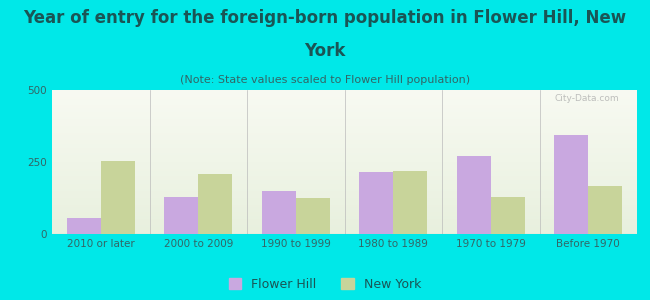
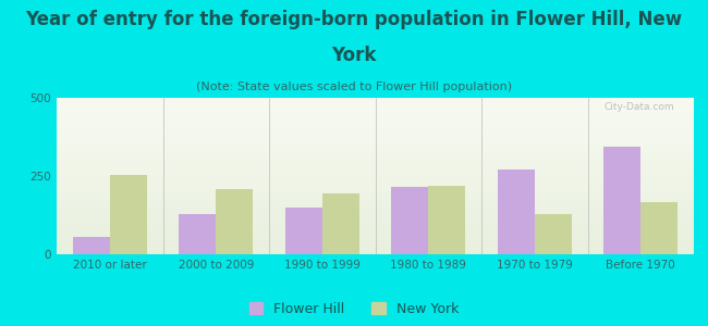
New York/1990 to 1999: 125 -> 195
